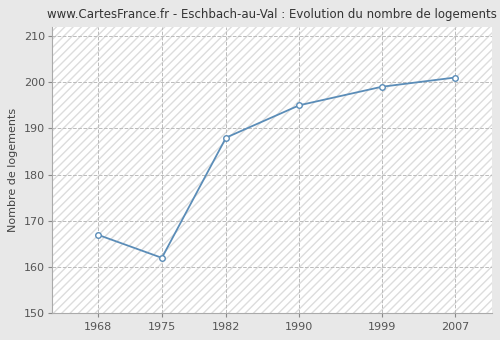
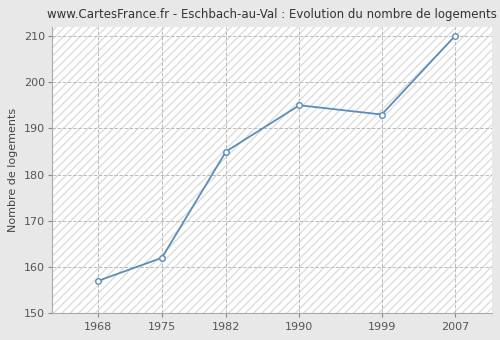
1968: 167 -> 157
1982: 188 -> 185
1999: 199 -> 193
2007: 201 -> 210
